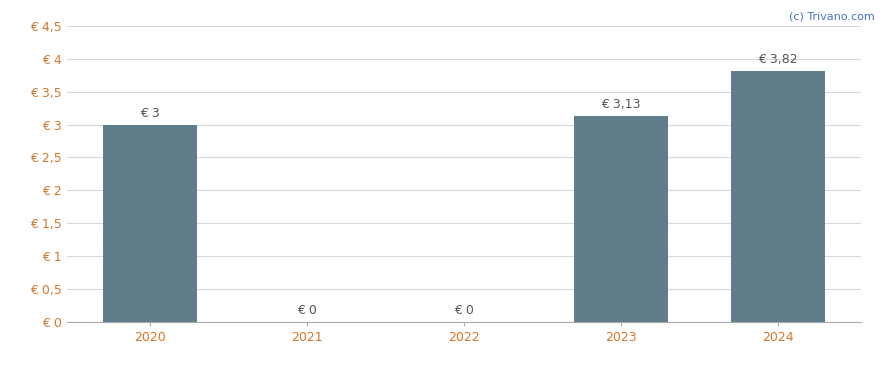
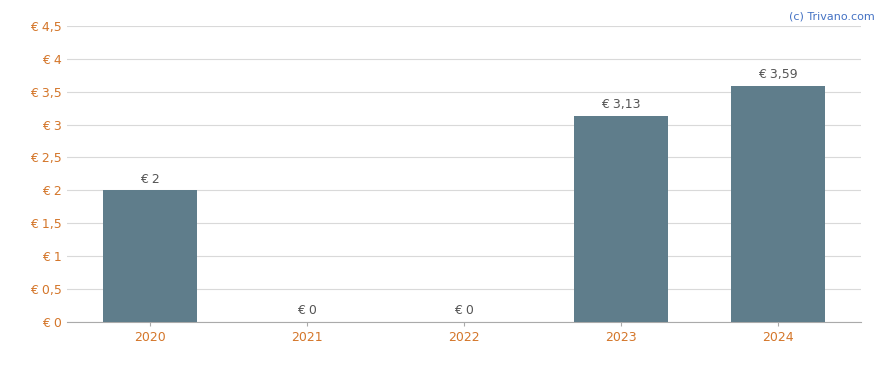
2020: 3 -> 2
2024: 3,82 -> 3,59
